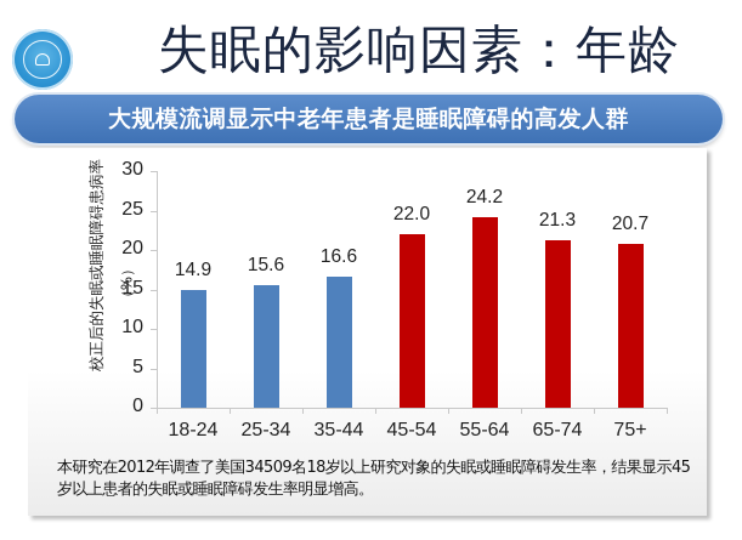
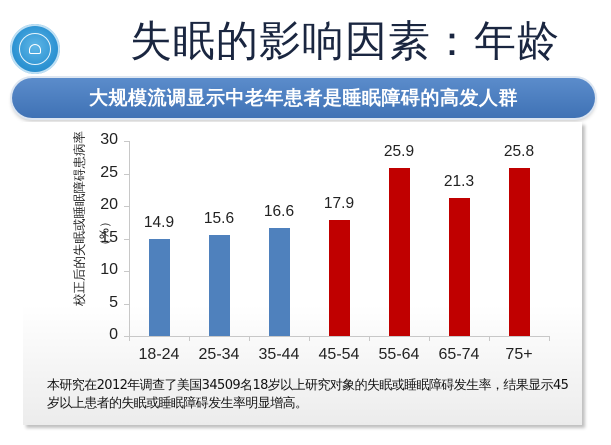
45-54: 22.0 -> 17.9
55-64: 24.2 -> 25.9
75+: 20.7 -> 25.8
